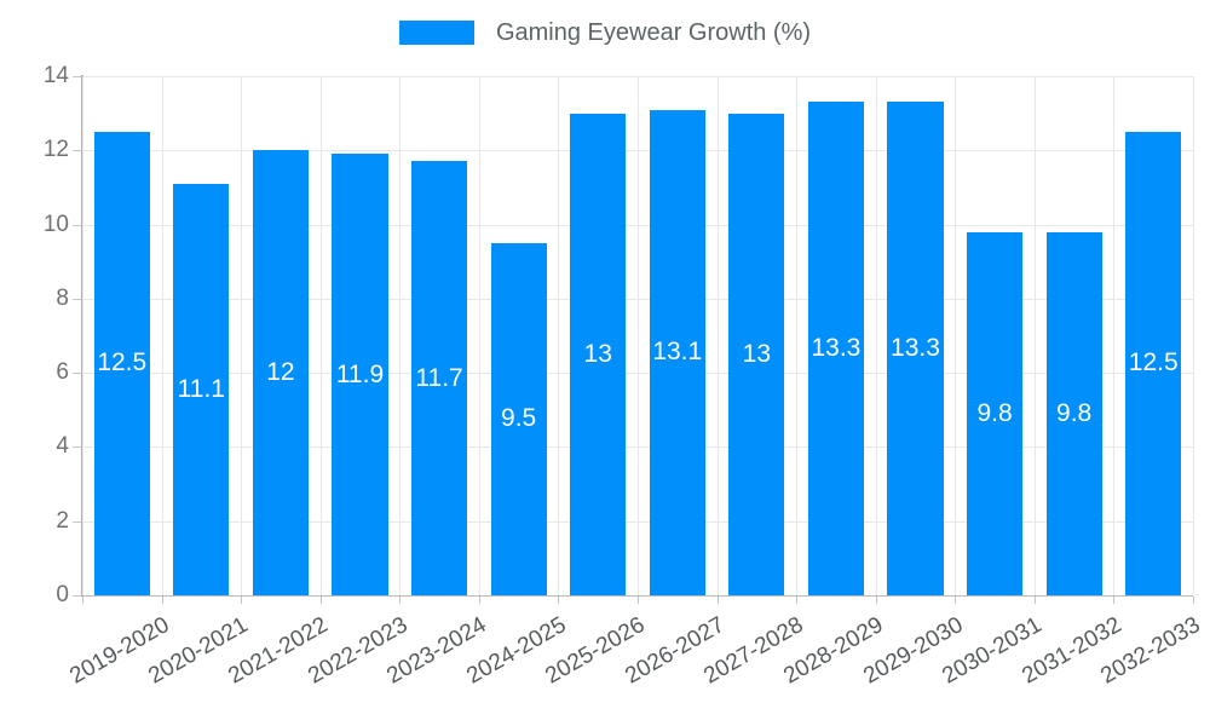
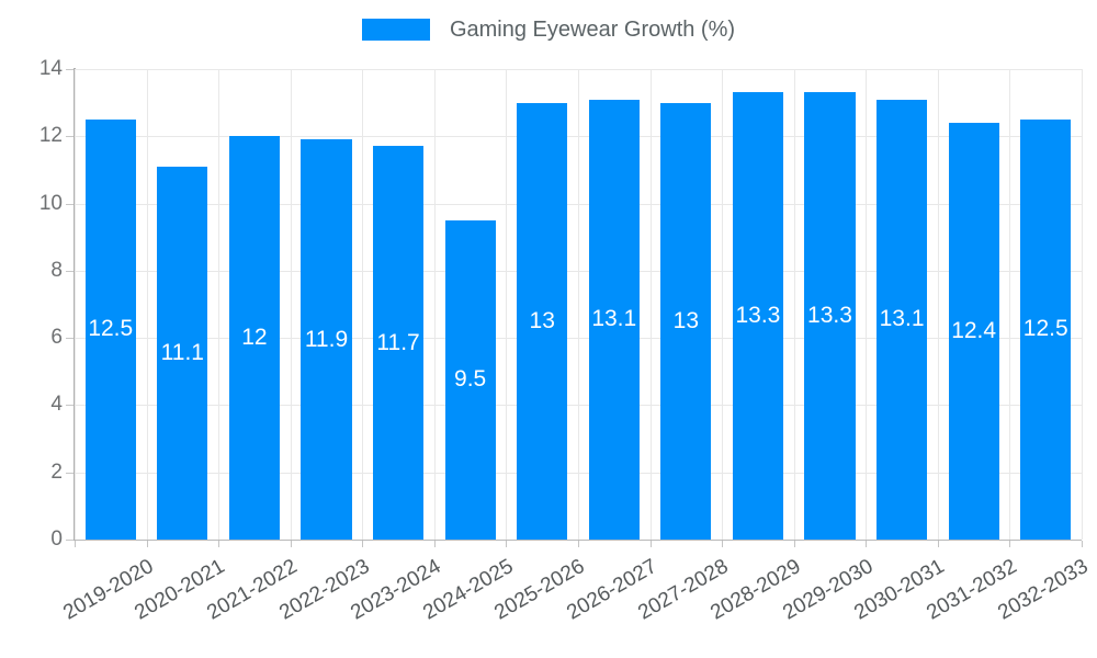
2030-2031: 9.8 -> 13.1
2031-2032: 9.8 -> 12.4
